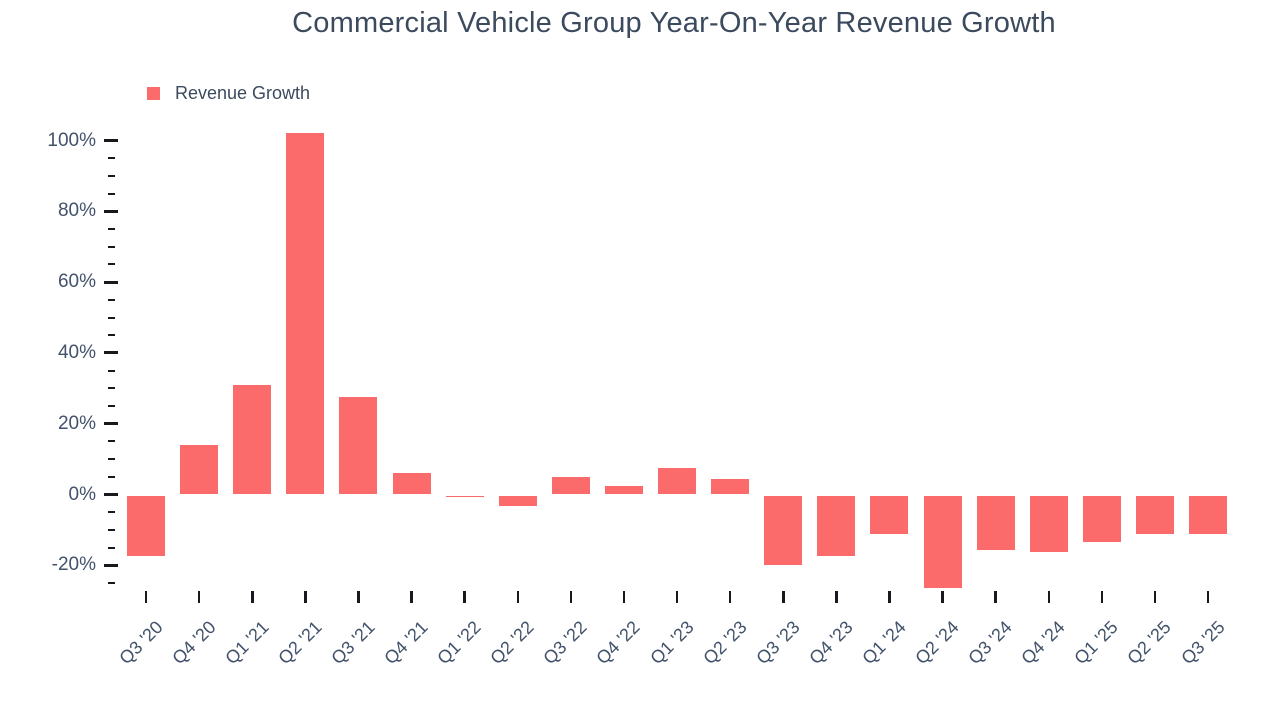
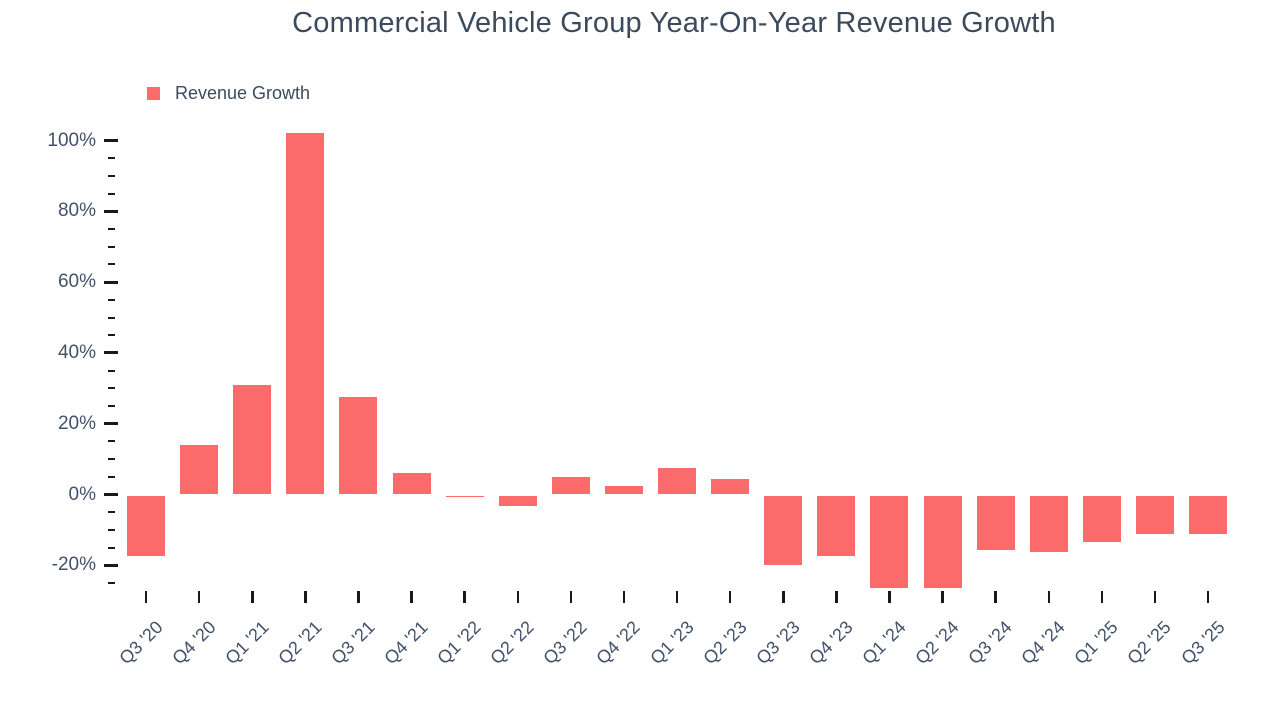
Q1 '24: -11% -> -26%
